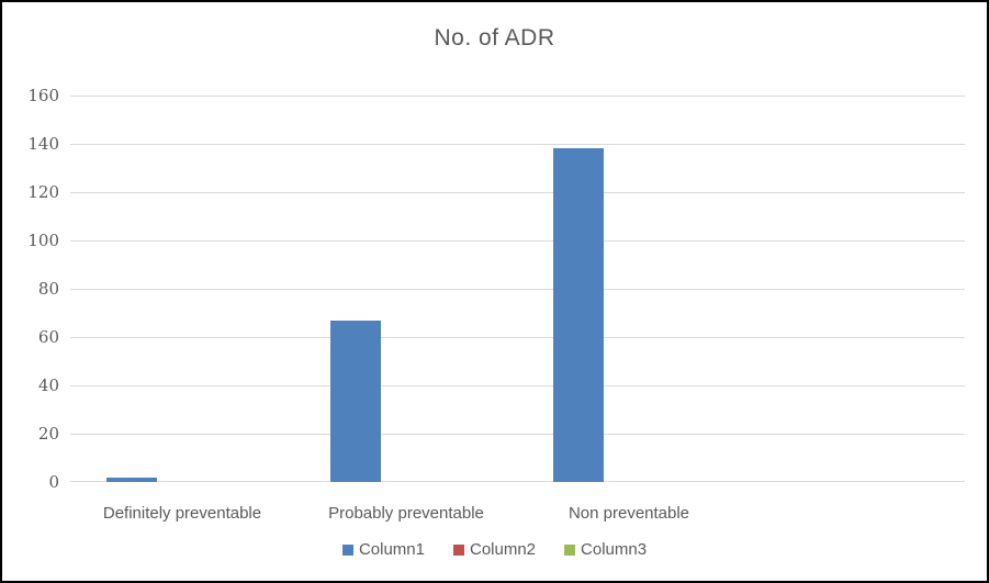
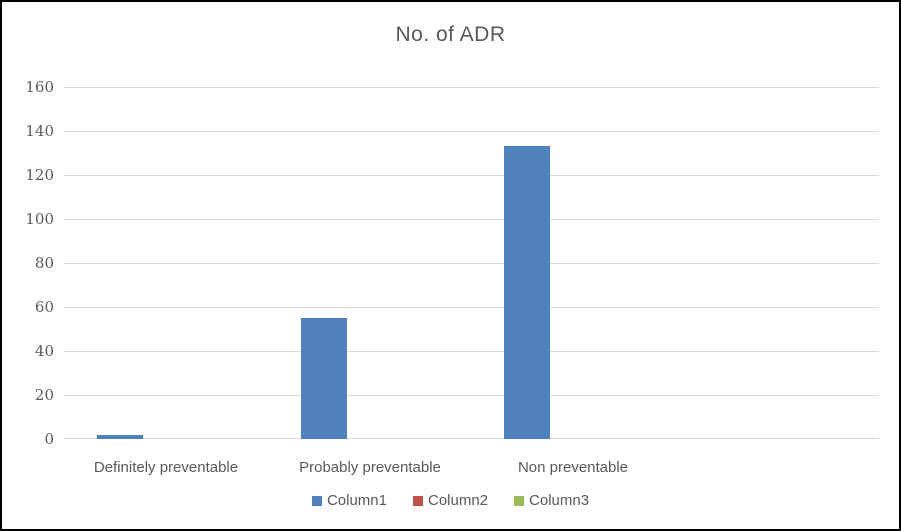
Column1/Probably preventable: 67 -> 55
Column1/Non preventable: 138 -> 133
